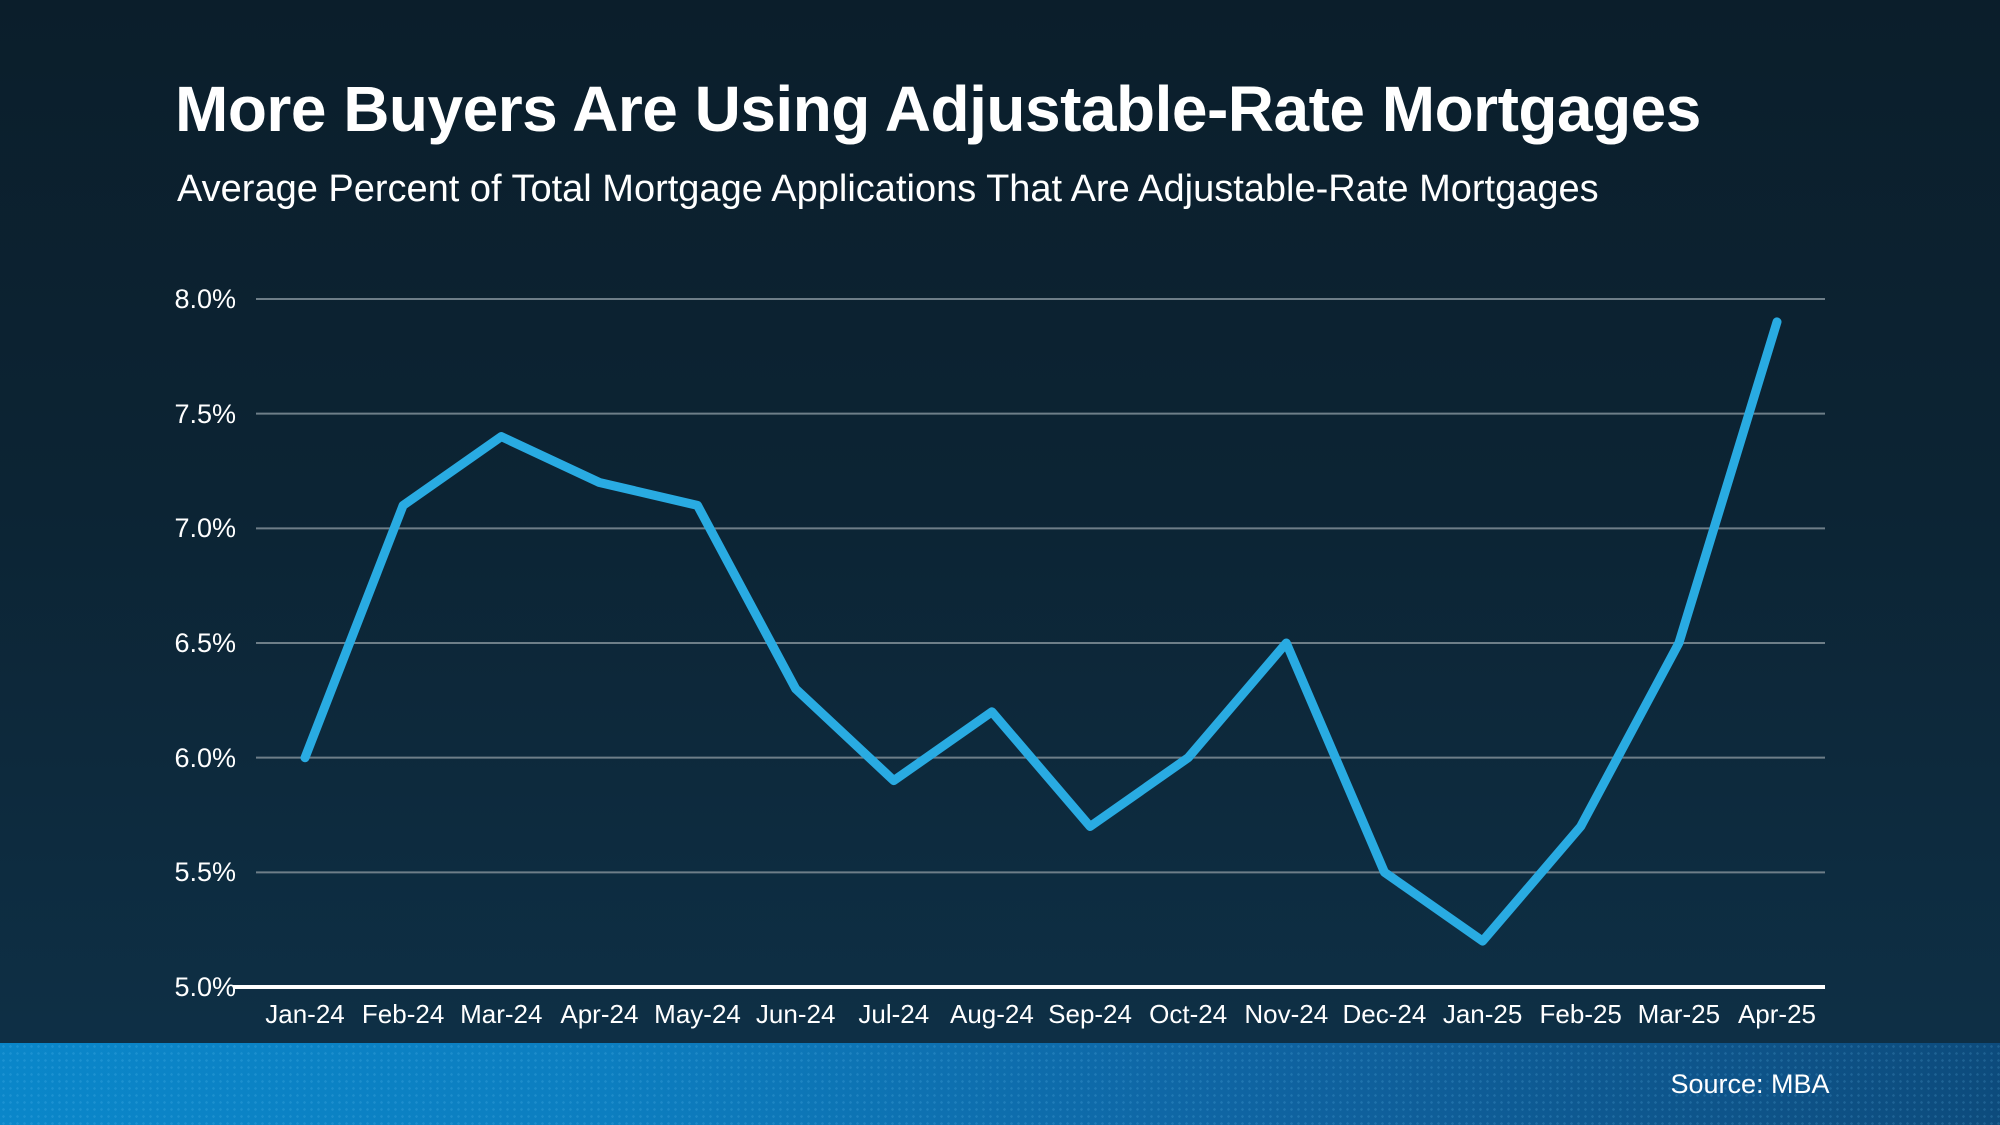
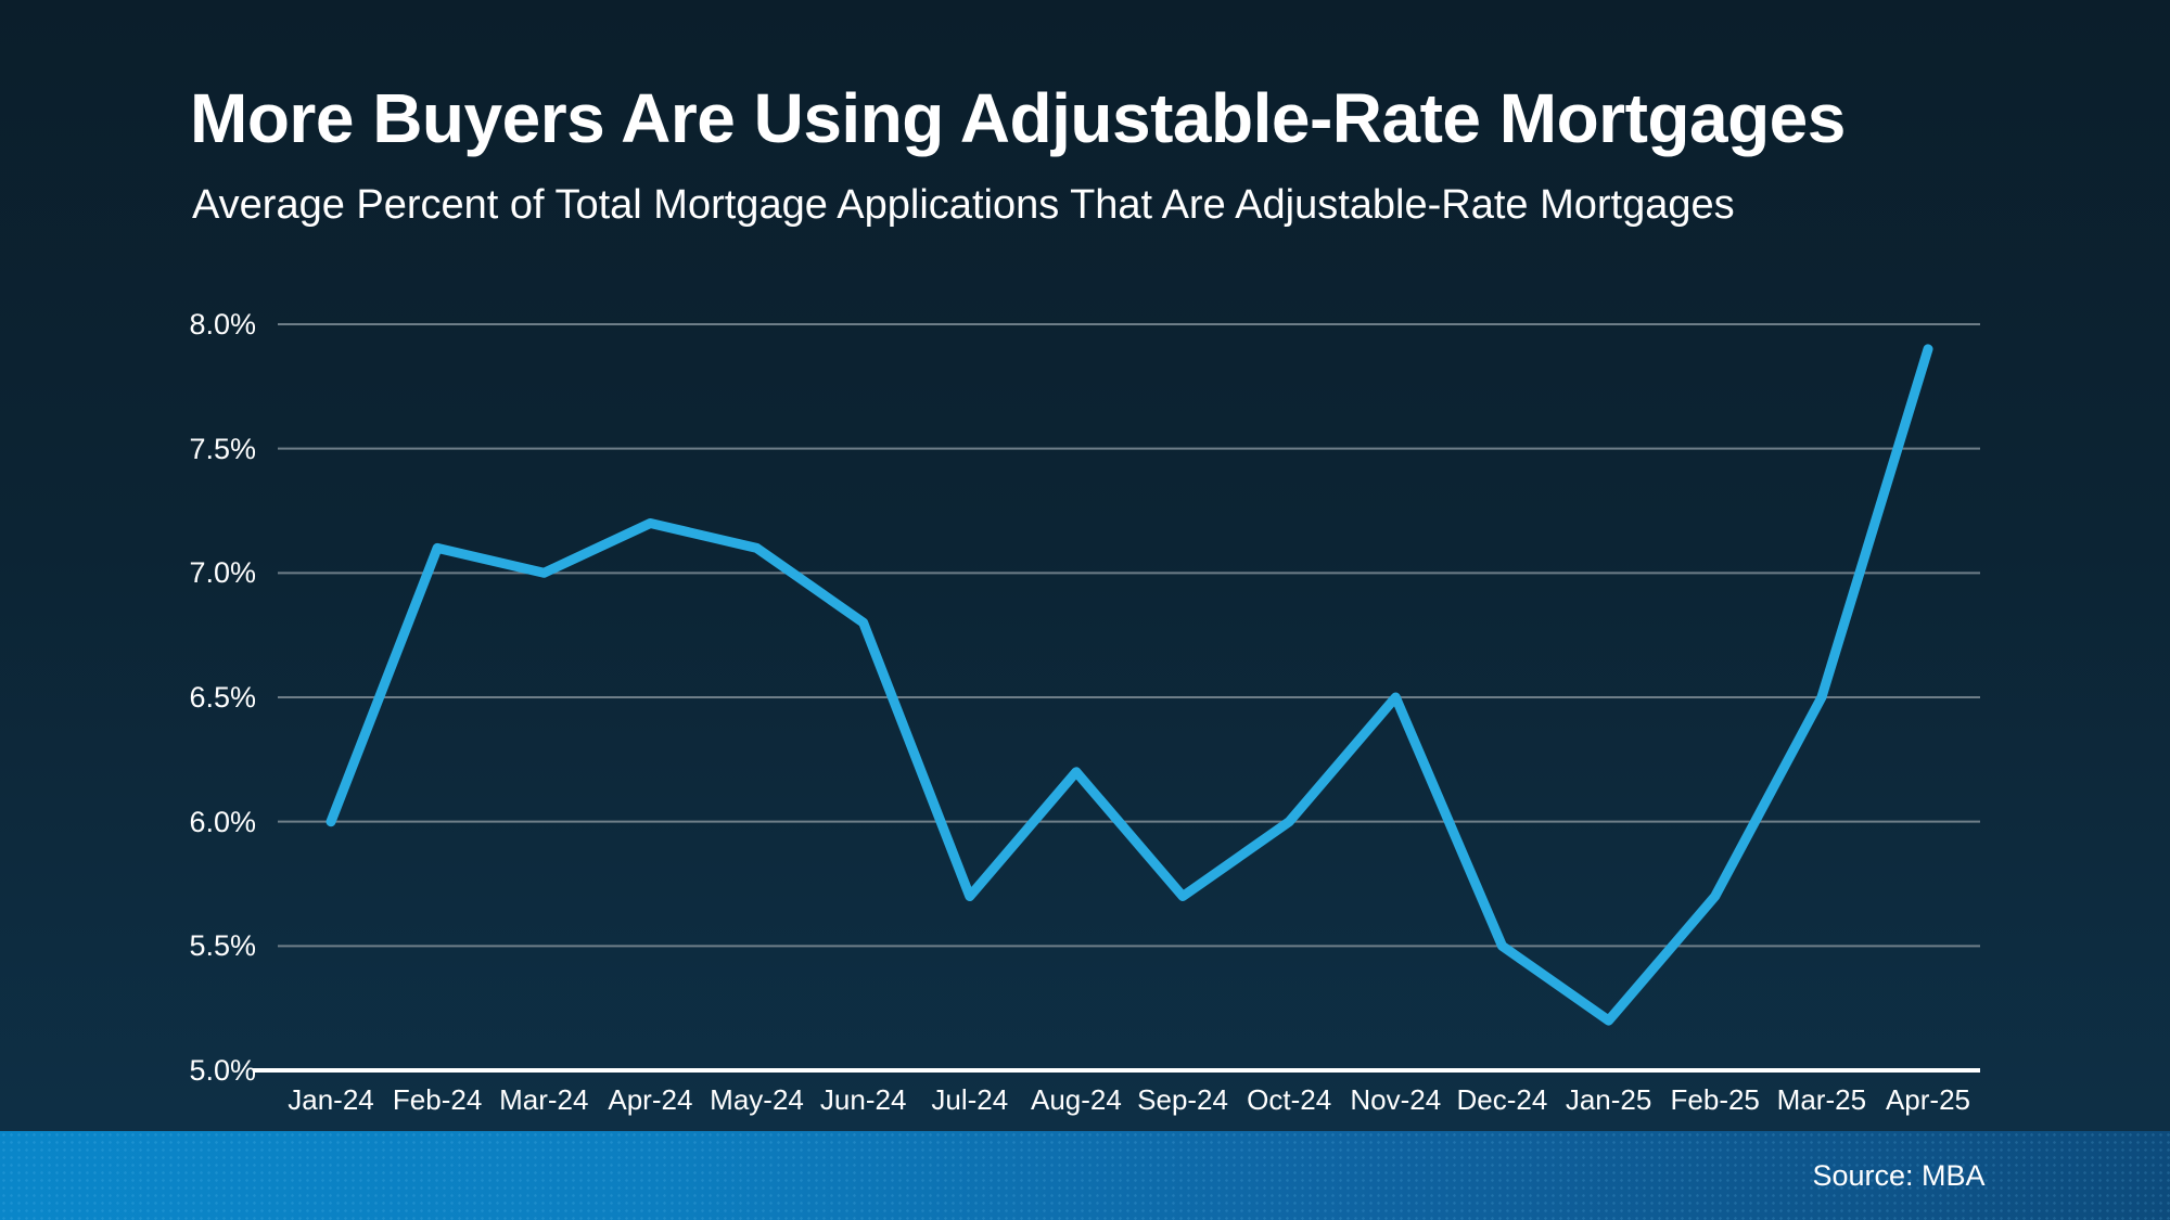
Mar-24: 7.4% -> 7.0%
Jun-24: 6.3% -> 6.8%
Jul-24: 5.9% -> 5.7%
